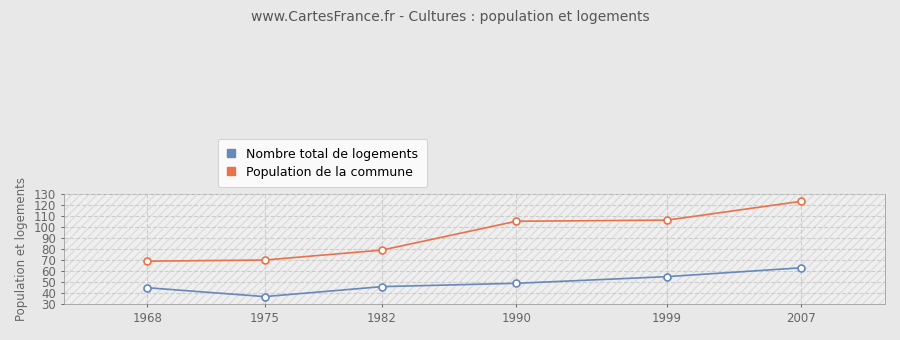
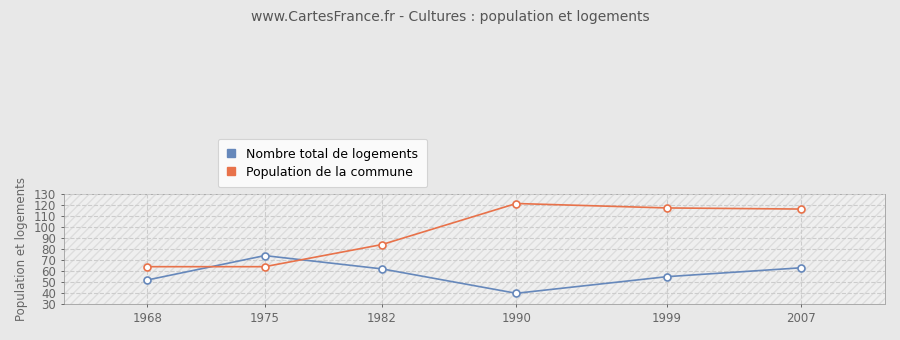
Nombre total de logements/1968: 45 -> 52
Population de la commune/1968: 69 -> 64
Nombre total de logements/1975: 37 -> 74
Population de la commune/1975: 70 -> 64
Nombre total de logements/1982: 46 -> 62
Population de la commune/1982: 79 -> 84
Nombre total de logements/1990: 49 -> 40
Population de la commune/1990: 105 -> 121
Population de la commune/1999: 106 -> 117
Population de la commune/2007: 123 -> 116
